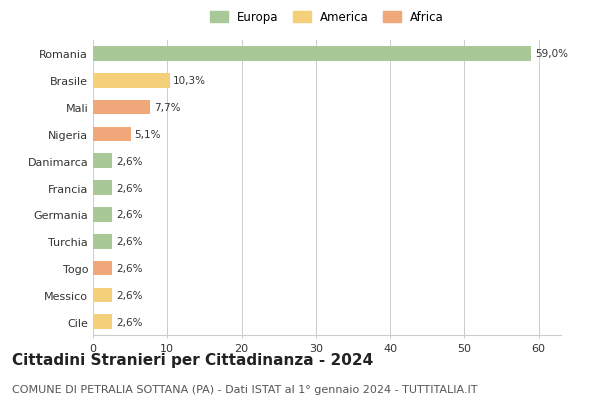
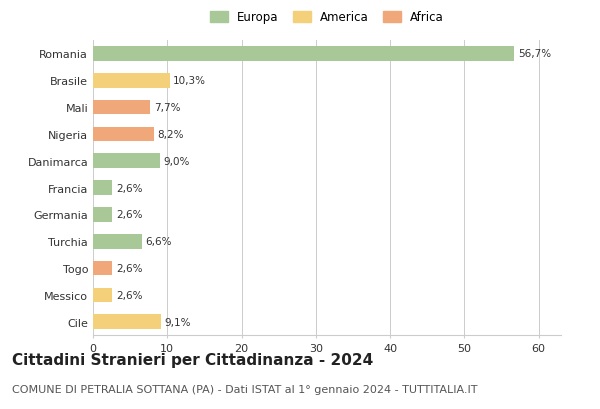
Romania: 59,0% -> 56,7%
Nigeria: 5,1% -> 8,2%
Danimarca: 2,6% -> 9,0%
Turchia: 2,6% -> 6,6%
Cile: 2,6% -> 9,1%
